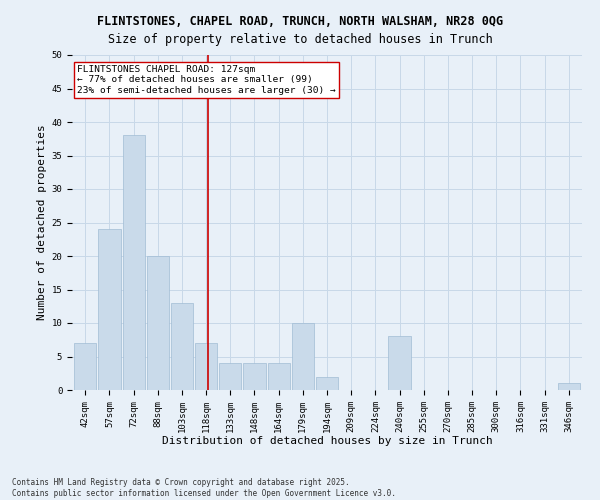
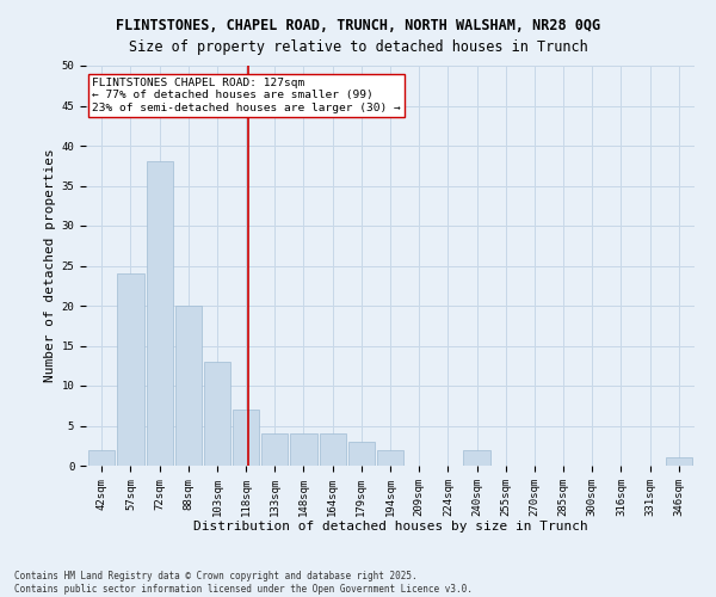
42sqm: 7 -> 2
179sqm: 10 -> 3
240sqm: 8 -> 2
